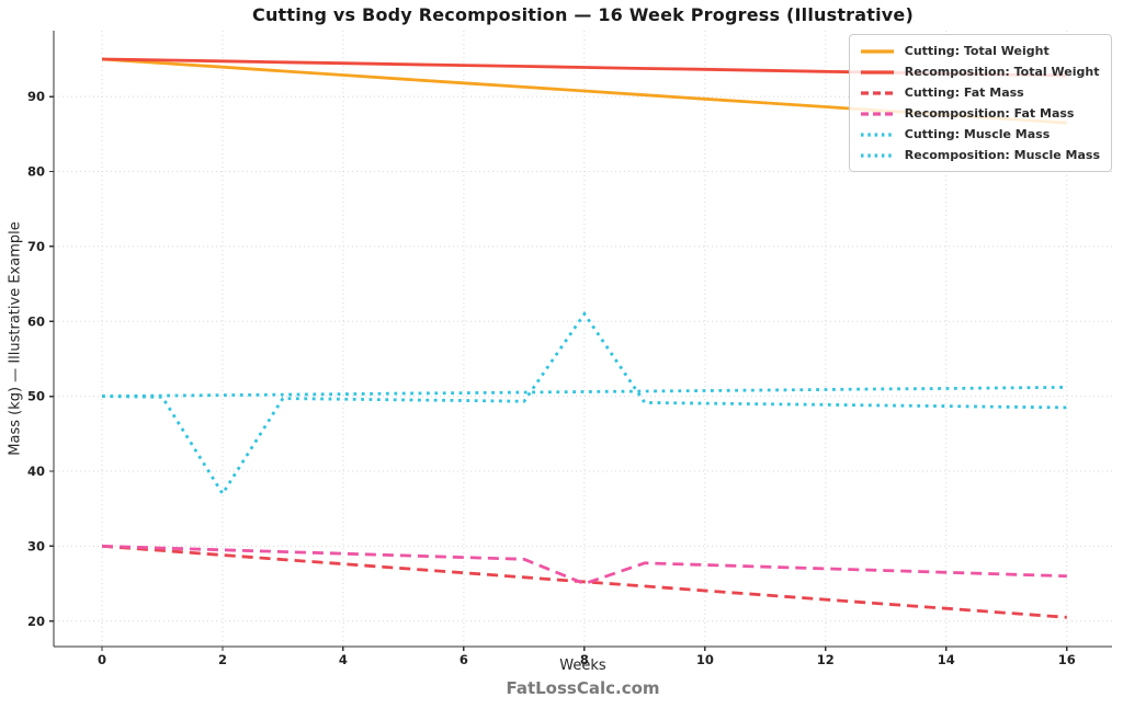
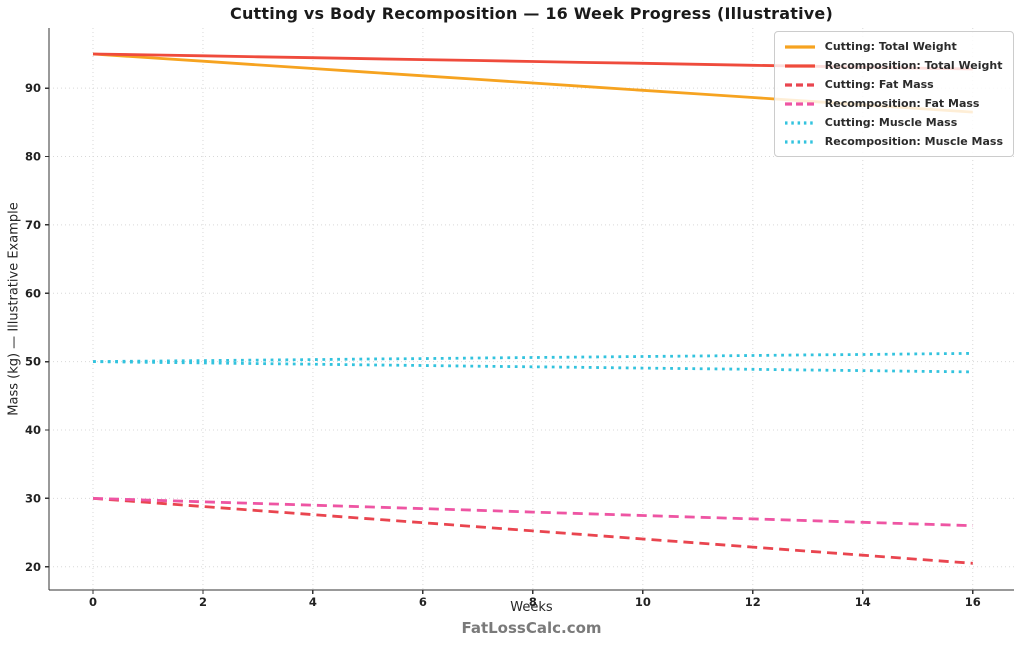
Cutting: Muscle Mass/2: 37 -> 50
Recomposition: Fat Mass/8: 25 -> 28
Cutting: Muscle Mass/8: 61 -> 49
